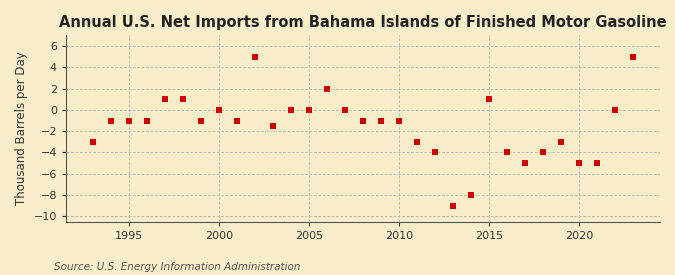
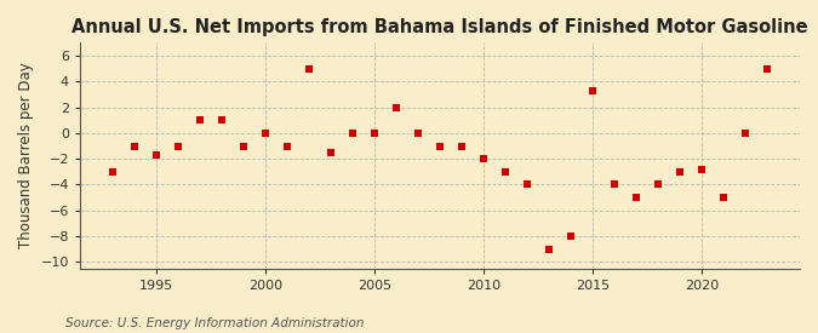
1995: -1.0 -> -1.7
2010: -1.0 -> -2.0
2015: 1.0 -> 3.3
2020: -5.0 -> -2.8
